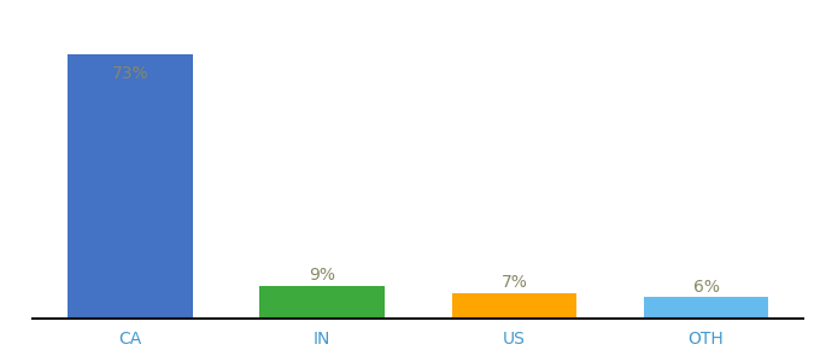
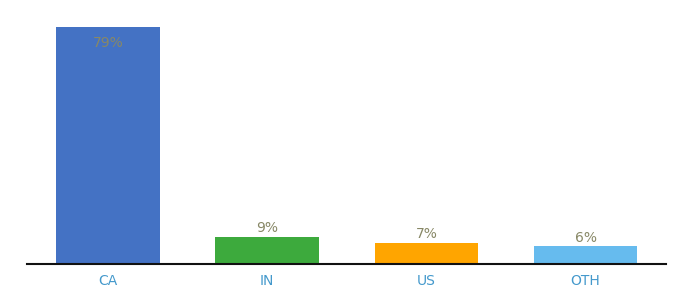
CA: 73% -> 79%
